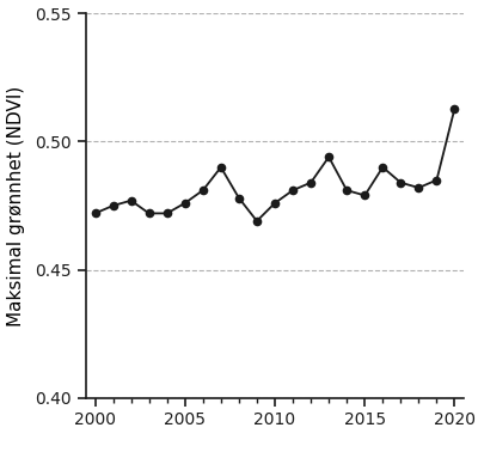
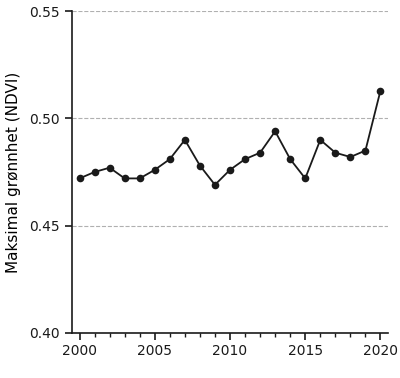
2015: 0.479 -> 0.472
